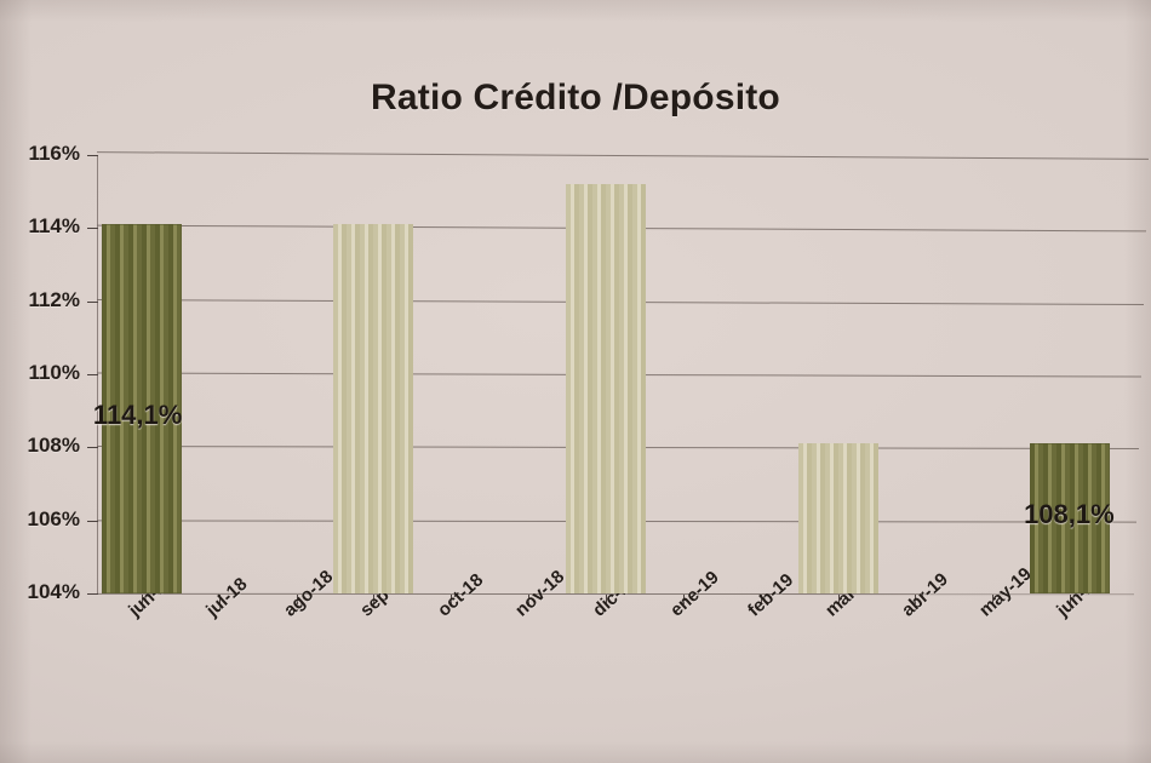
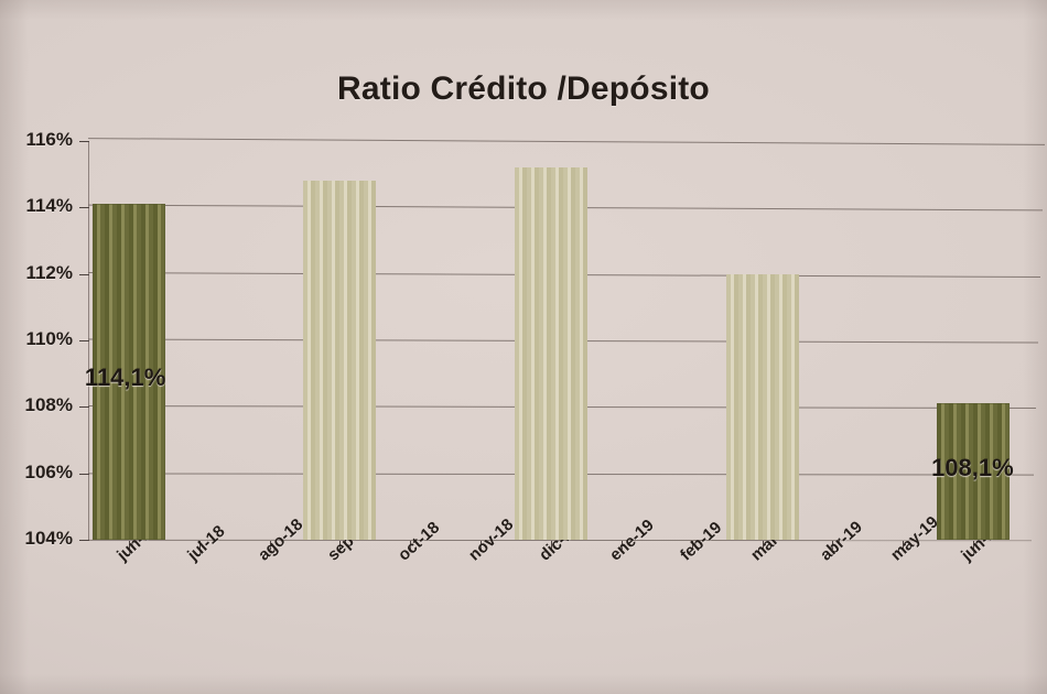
sep-18: 114.1% -> 114.8%
mar-19: 108.1% -> 112.0%
